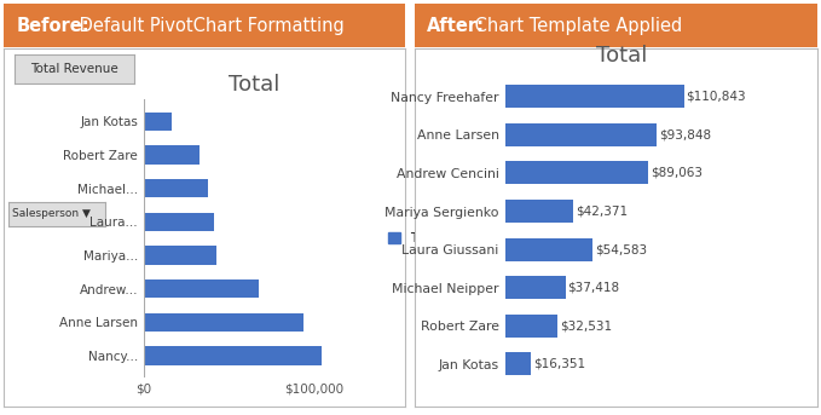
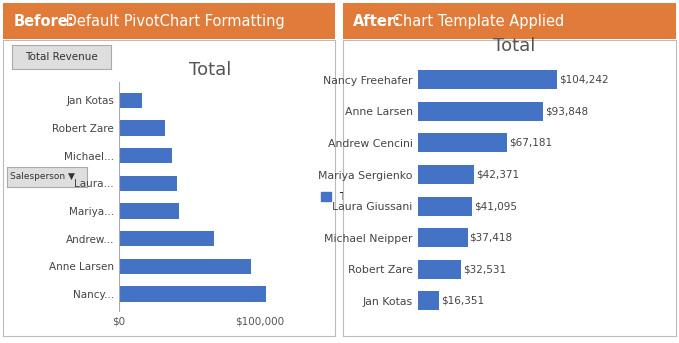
Nancy Freehafer: $110,843 -> $104,242
Andrew Cencini: $89,063 -> $67,181
Laura Giussani: $54,583 -> $41,095
